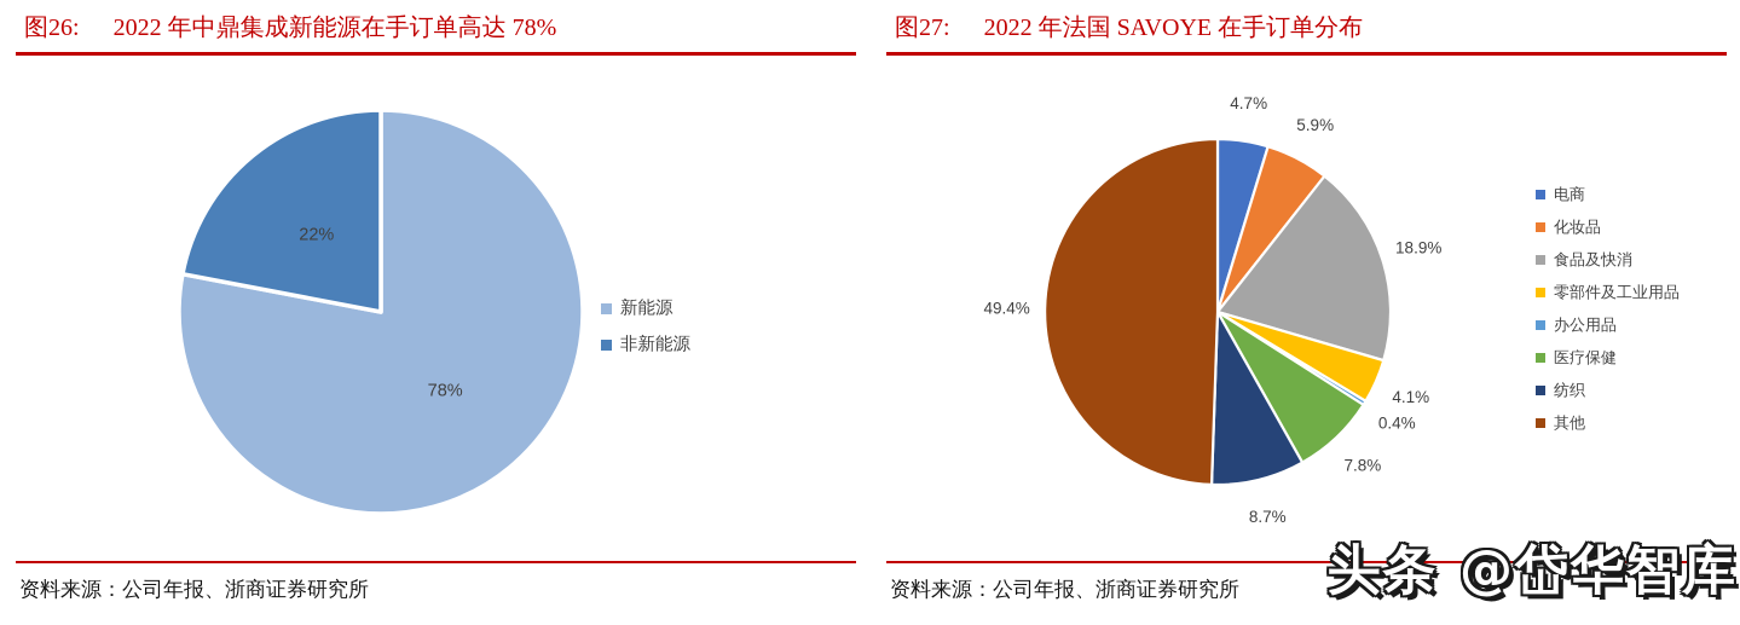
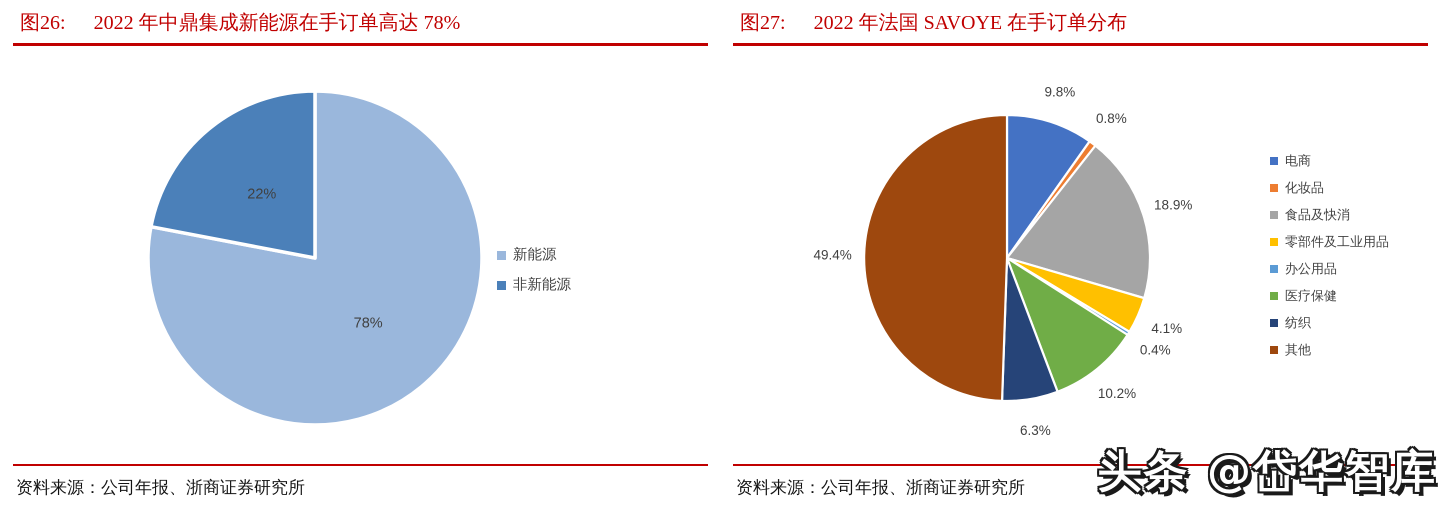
2022 年法国 SAVOYE 在手订单分布/电商: 4.7% -> 9.8%
2022 年法国 SAVOYE 在手订单分布/化妆品: 5.9% -> 0.8%
2022 年法国 SAVOYE 在手订单分布/医疗保健: 7.8% -> 10.2%
2022 年法国 SAVOYE 在手订单分布/纺织: 8.7% -> 6.3%
